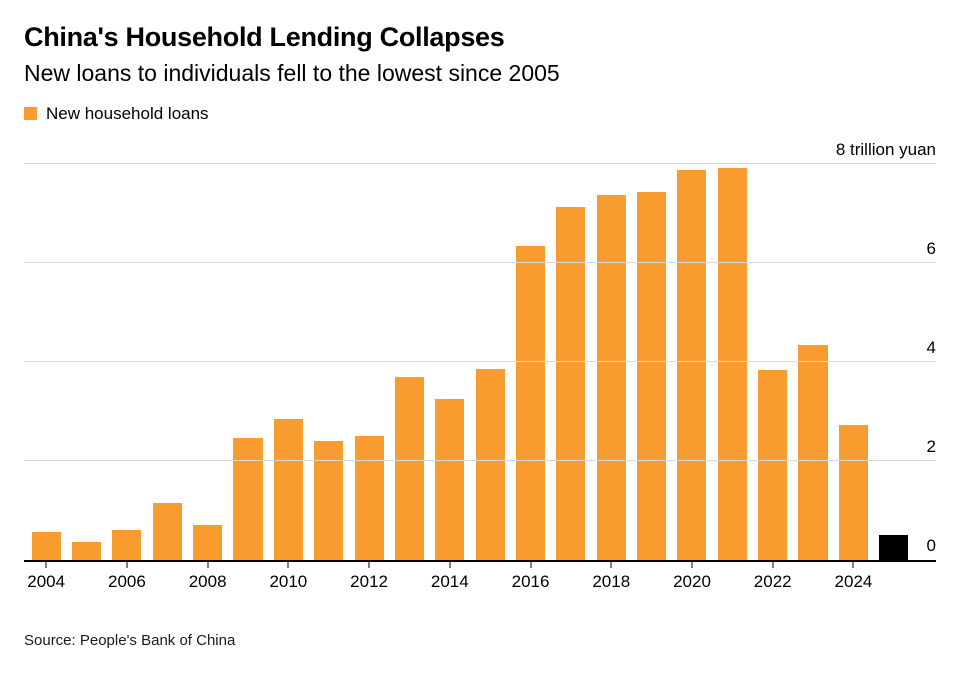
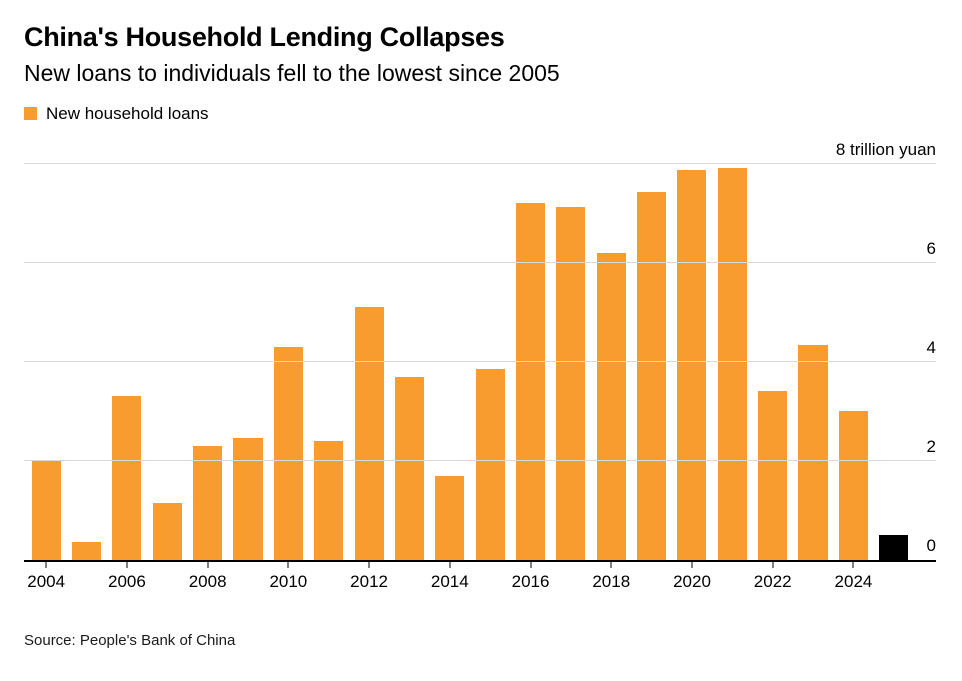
2004: 0.6 -> 2.0
2006: 0.6 -> 3.3
2008: 0.7 -> 2.3
2010: 2.9 -> 4.3
2012: 2.5 -> 5.1
2014: 3.2 -> 1.7
2016: 6.3 -> 7.2
2018: 7.4 -> 6.2
2022: 3.8 -> 3.4
2024: 2.7 -> 3.0
